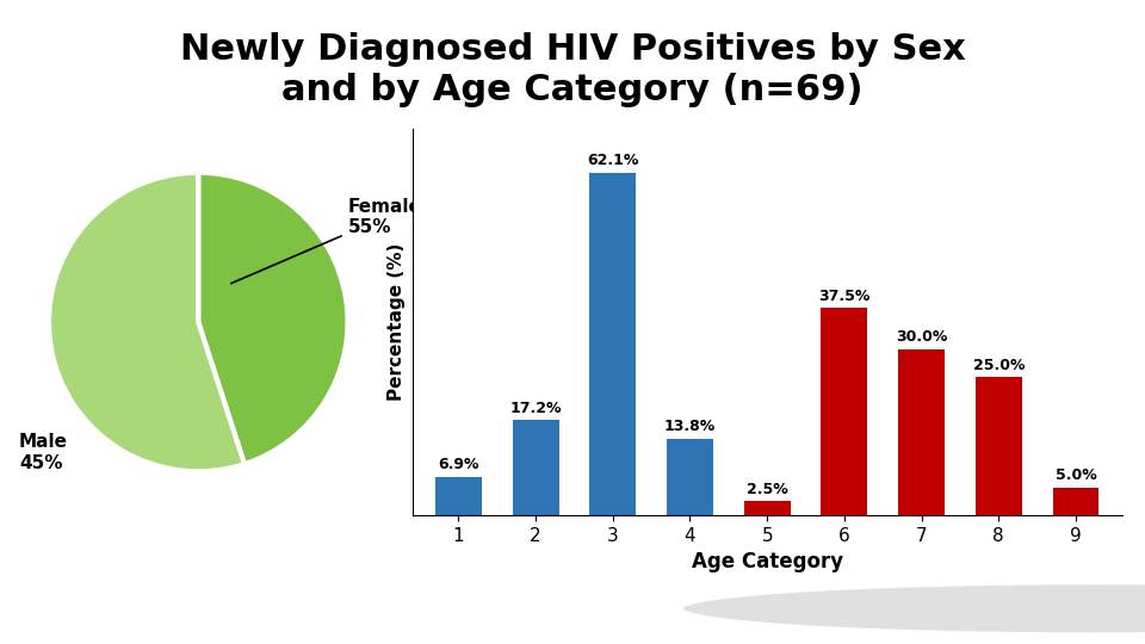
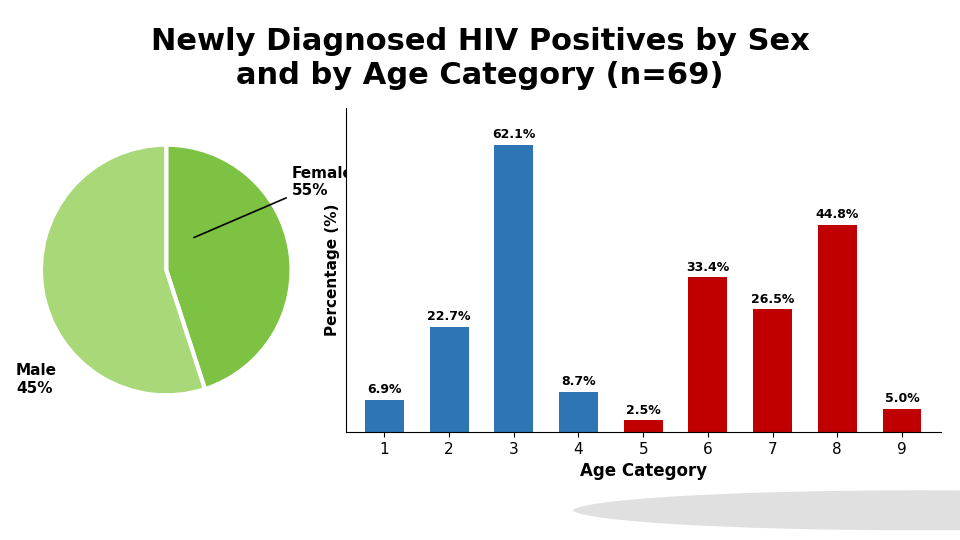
2: 17.2% -> 22.7%
4: 13.8% -> 8.7%
6: 37.5% -> 33.4%
7: 30.0% -> 26.5%
8: 25.0% -> 44.8%
